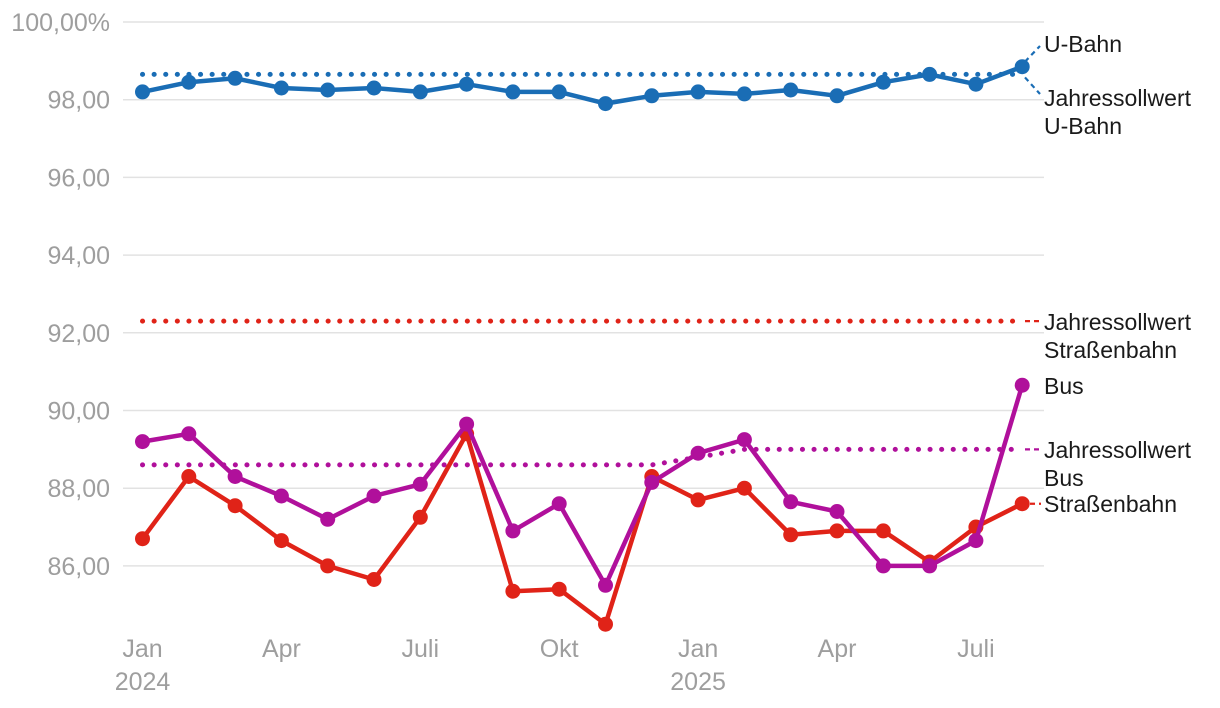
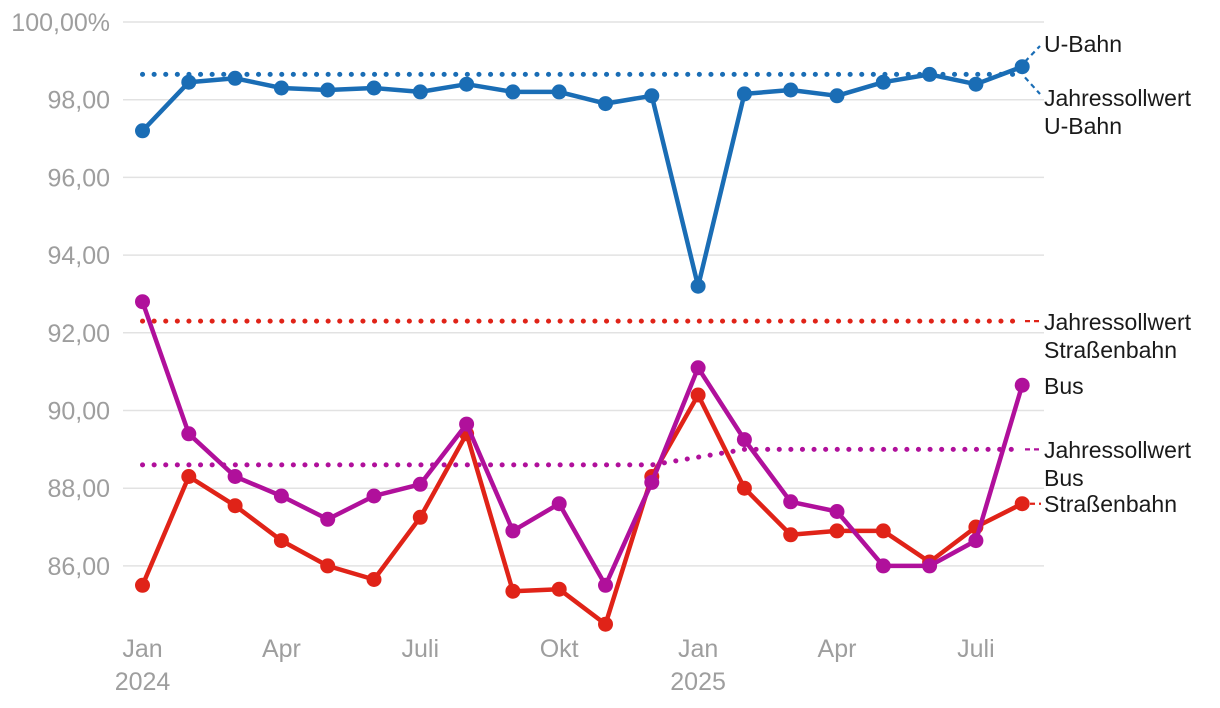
U-Bahn/Jan 2024: 98,2% -> 97,2%
Straßenbahn/Jan 2024: 86,7% -> 85,5%
Bus/Jan 2024: 89,2% -> 92,8%
U-Bahn/Jan 2025: 98,2% -> 93,2%
Straßenbahn/Jan 2025: 87,7% -> 90,4%
Bus/Jan 2025: 88,9% -> 91,1%
